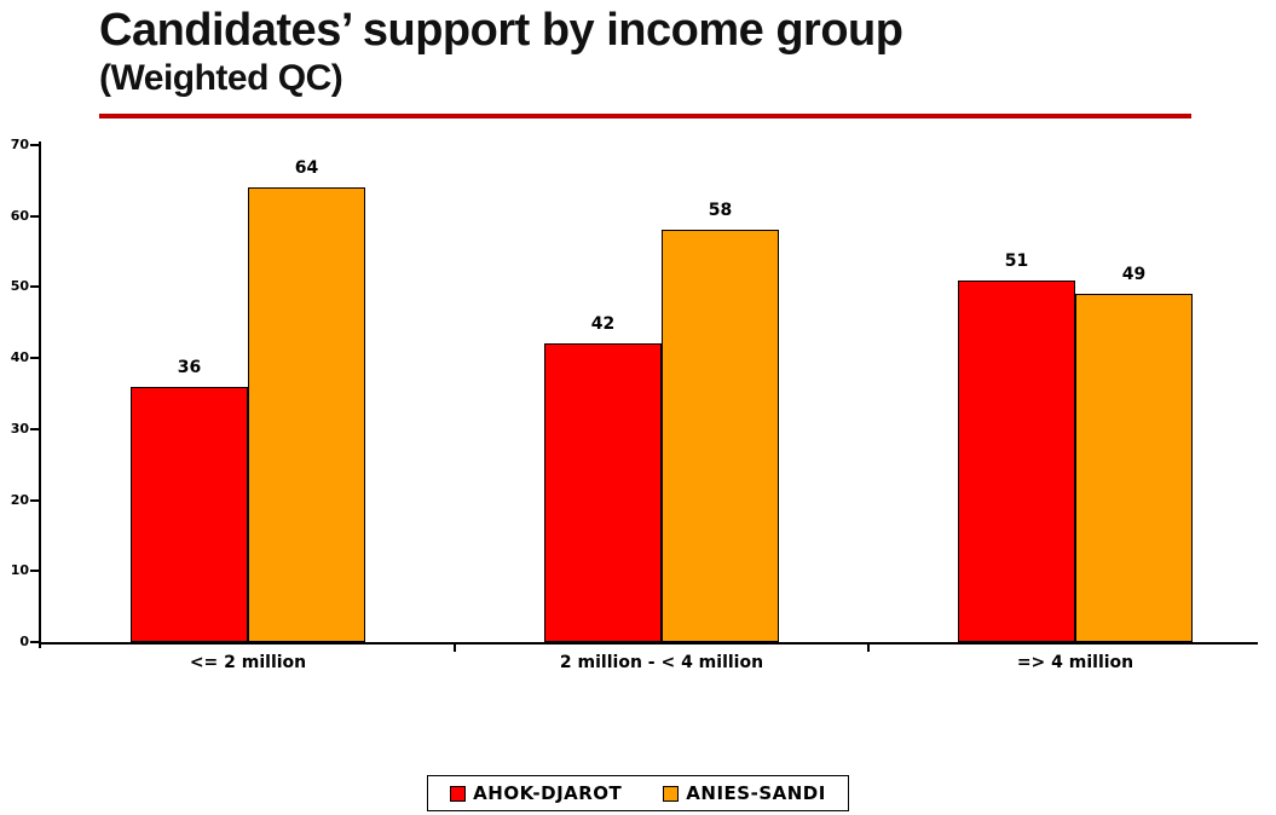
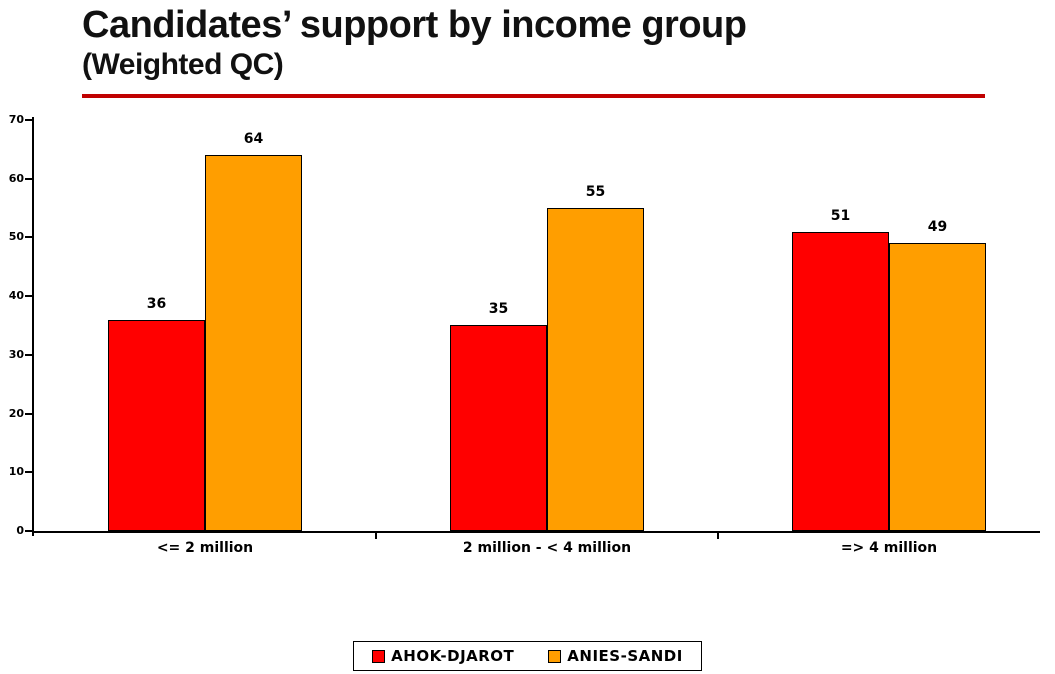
AHOK-DJAROT/2 million - < 4 million: 42 -> 35
ANIES-SANDI/2 million - < 4 million: 58 -> 55
